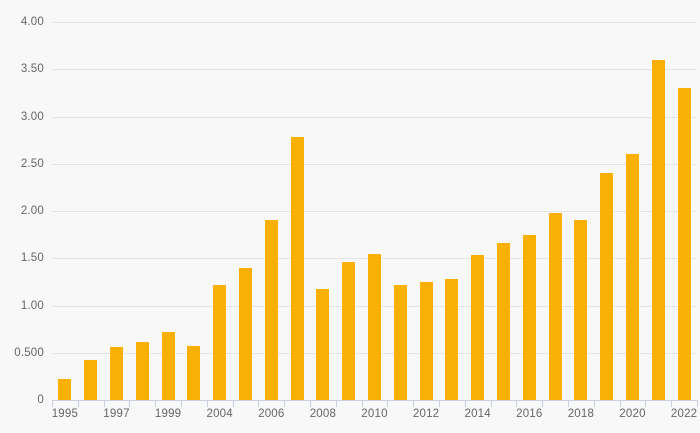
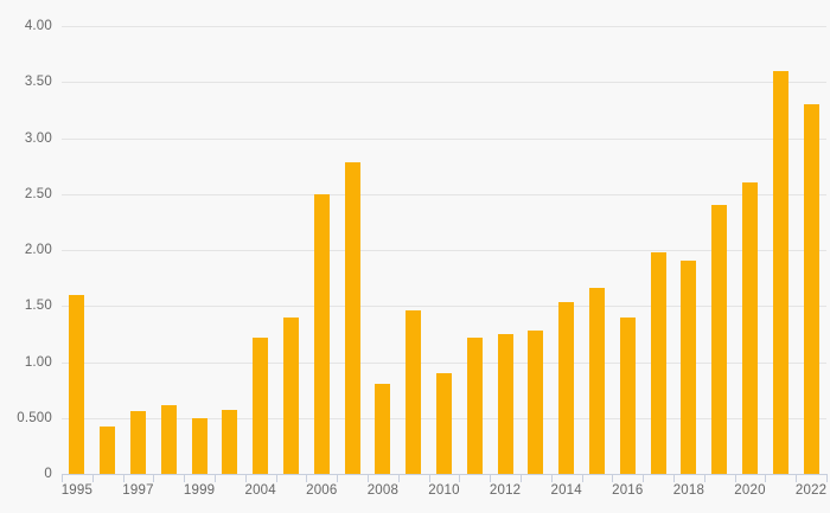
1995: 0.2 -> 1.6
1999: 0.7 -> 0.5
2006: 1.9 -> 2.5
2008: 1.2 -> 0.8
2010: 1.5 -> 0.9
2016: 1.8 -> 1.4
